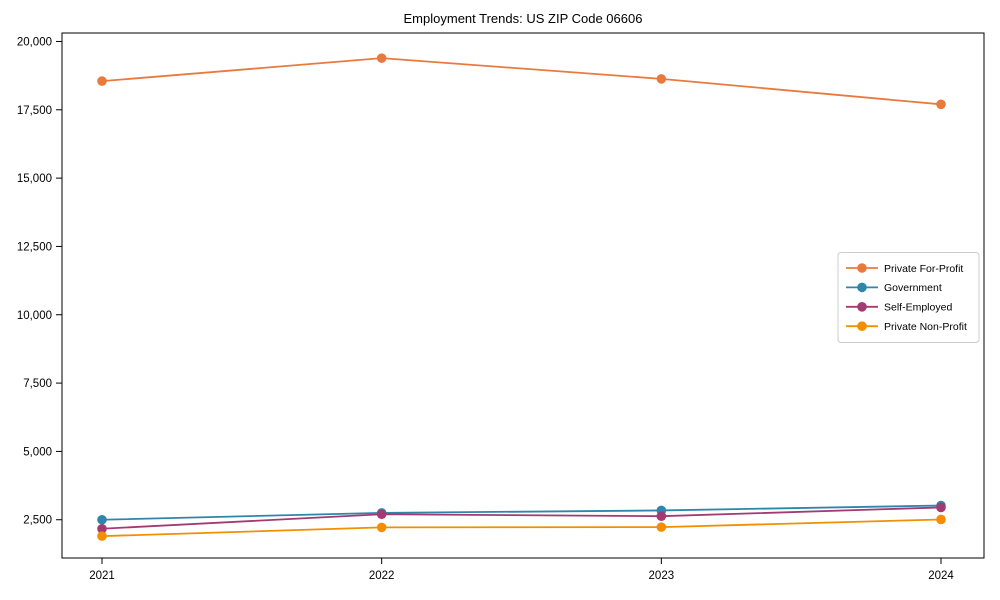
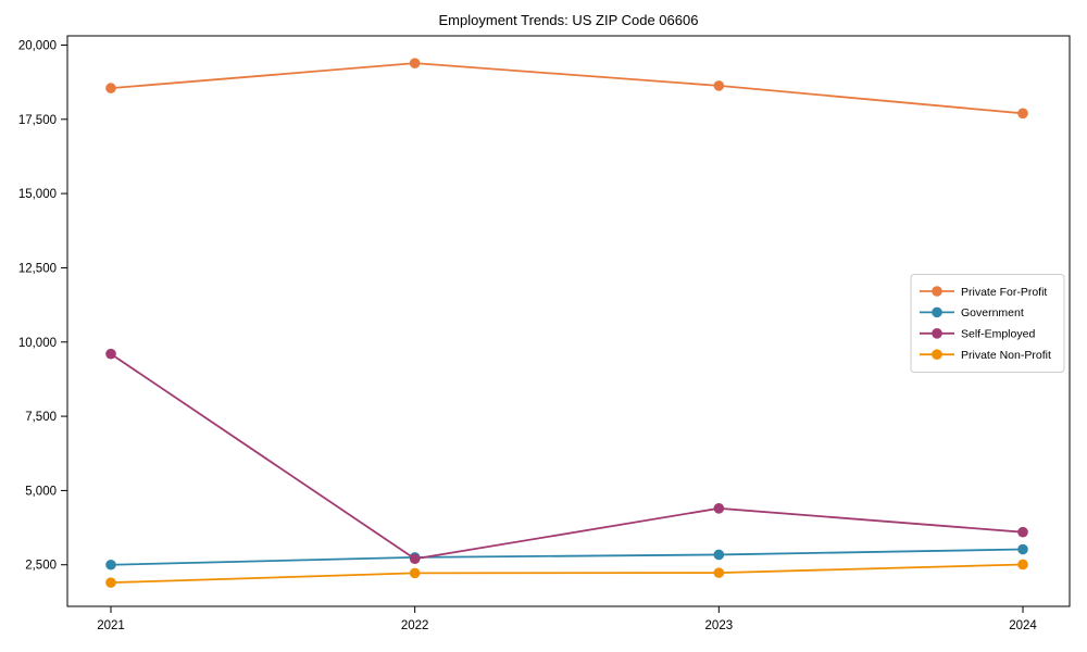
Self-Employed/2021: 2200 -> 9600
Self-Employed/2023: 2600 -> 4400
Self-Employed/2024: 3000 -> 3600
